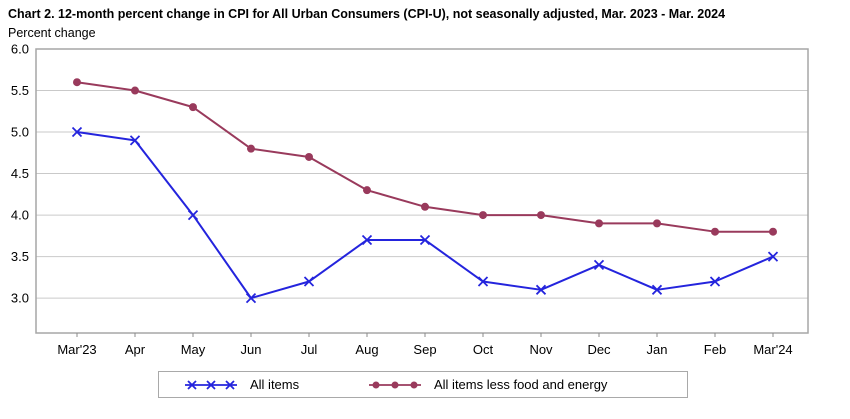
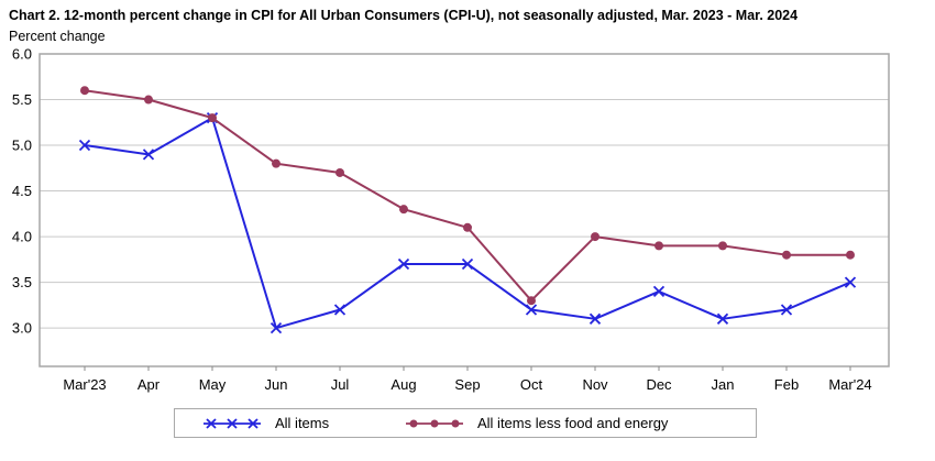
All items/May: 4.0 -> 5.3
All items less food and energy/Oct: 4.0 -> 3.3
